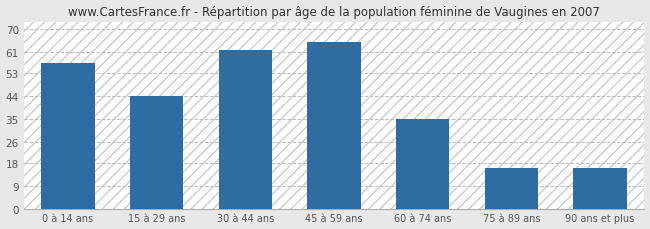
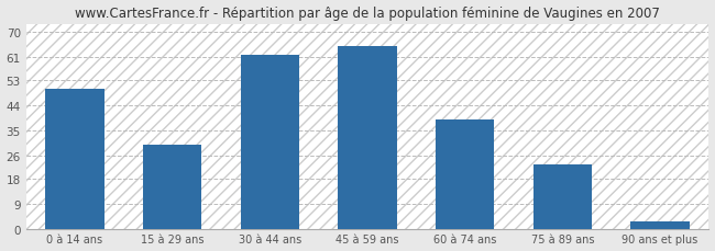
0 à 14 ans: 57 -> 50
15 à 29 ans: 44 -> 30
60 à 74 ans: 35 -> 39
75 à 89 ans: 16 -> 23
90 ans et plus: 16 -> 3
